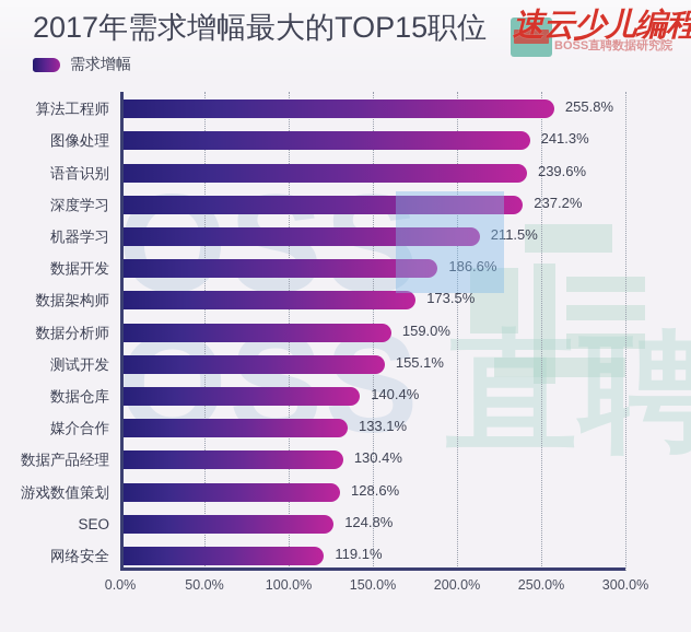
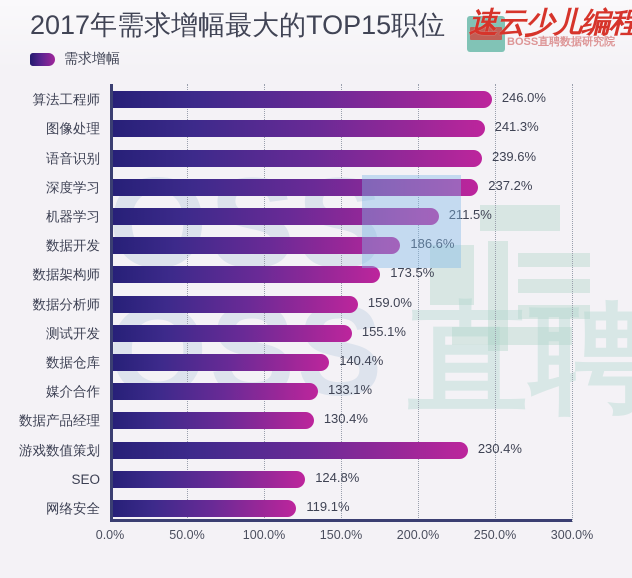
算法工程师: 255.8% -> 246.0%
游戏数值策划: 128.6% -> 230.4%
